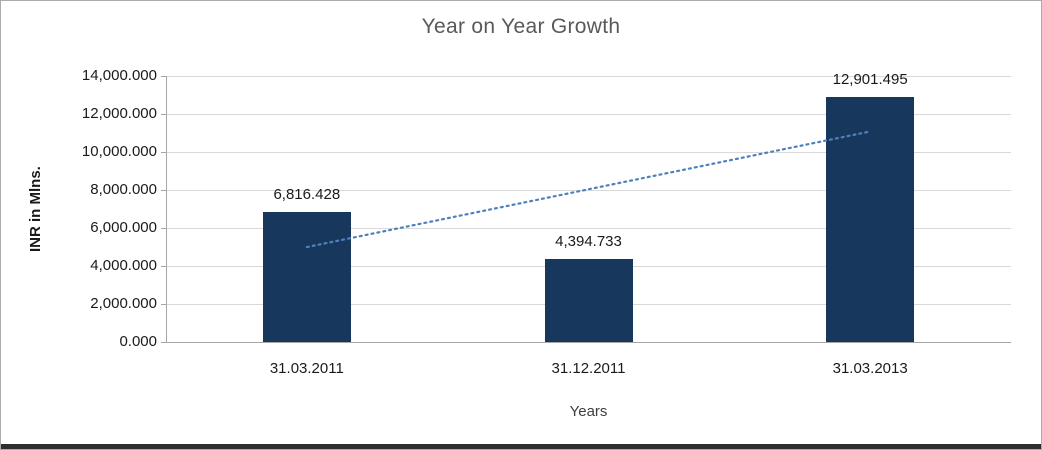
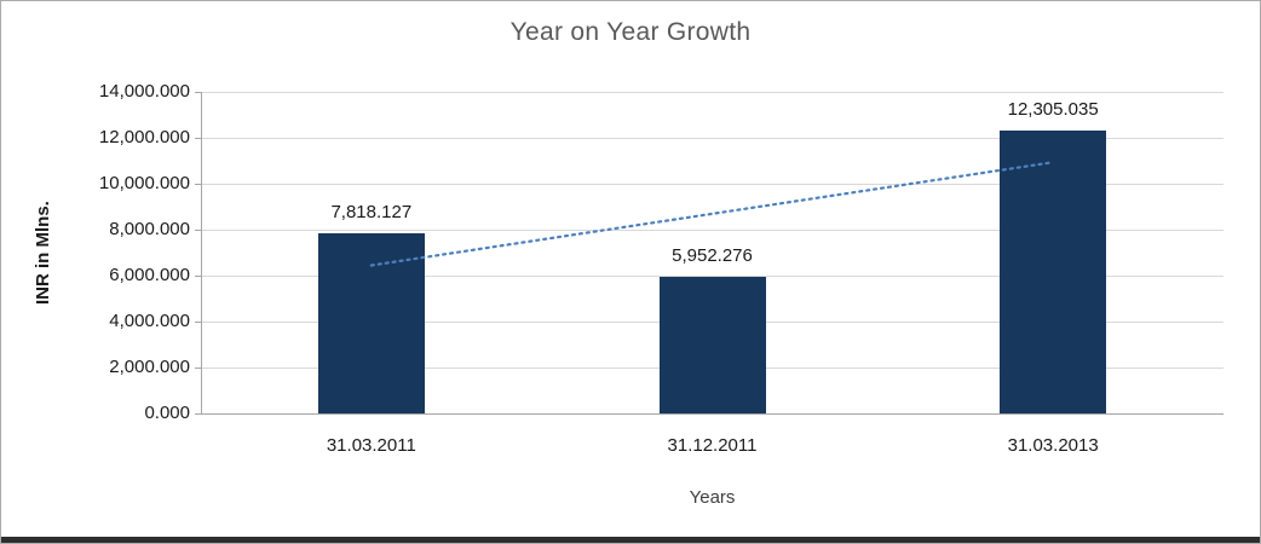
31.03.2011: 6,816.428 -> 7,818.127
31.12.2011: 4,394.733 -> 5,952.276
31.03.2013: 12,901.495 -> 12,305.035
